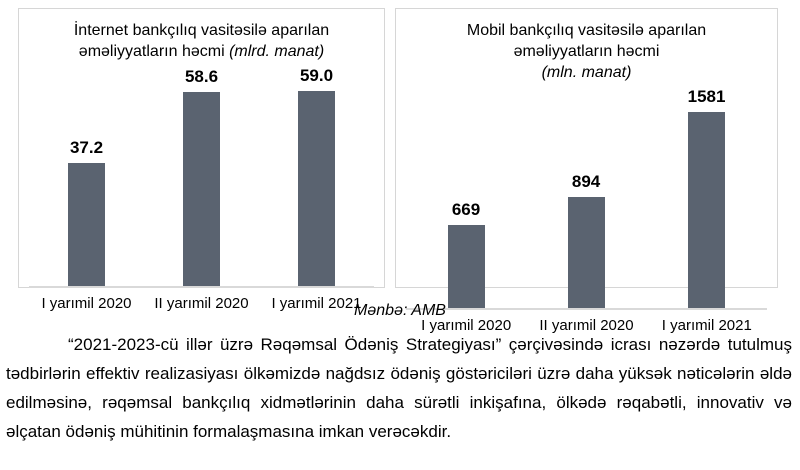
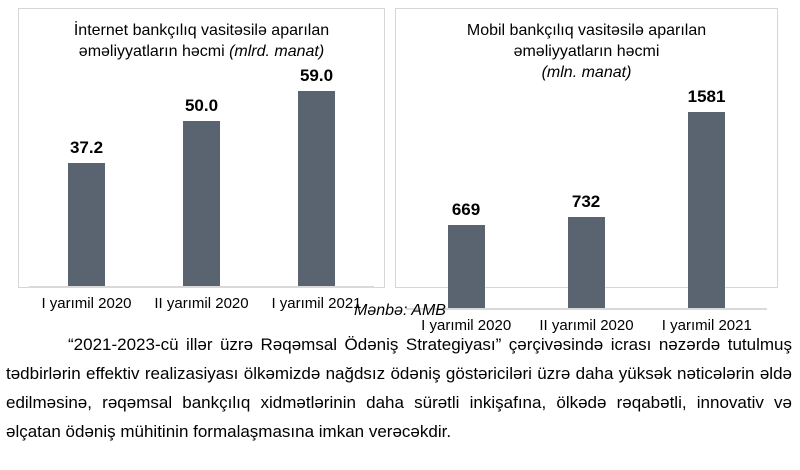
İnternet bankçılıq vasitəsilə aparılan əməliyyatların həcmi/II yarımil 2020: 58.6 -> 50.0
Mobil bankçılıq vasitəsilə aparılan əməliyyatların həcmi/II yarımil 2020: 894 -> 732
